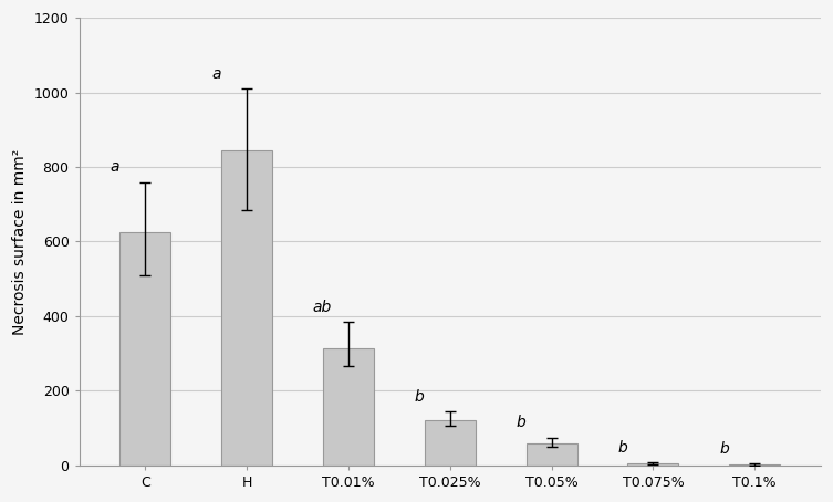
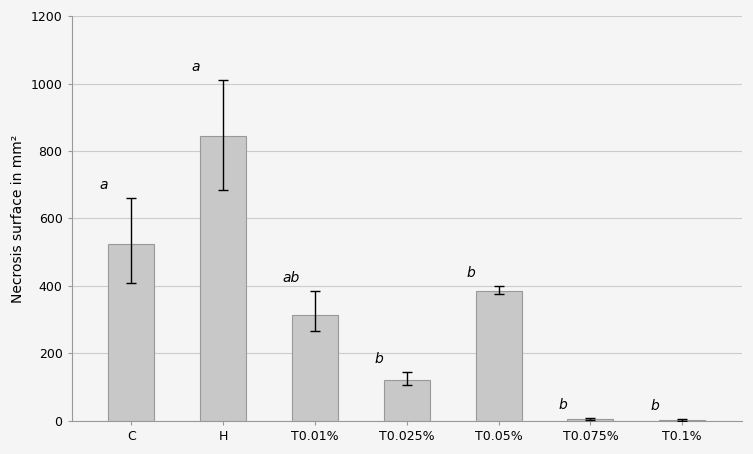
C: 625 -> 525
T0.05%: 60 -> 385
